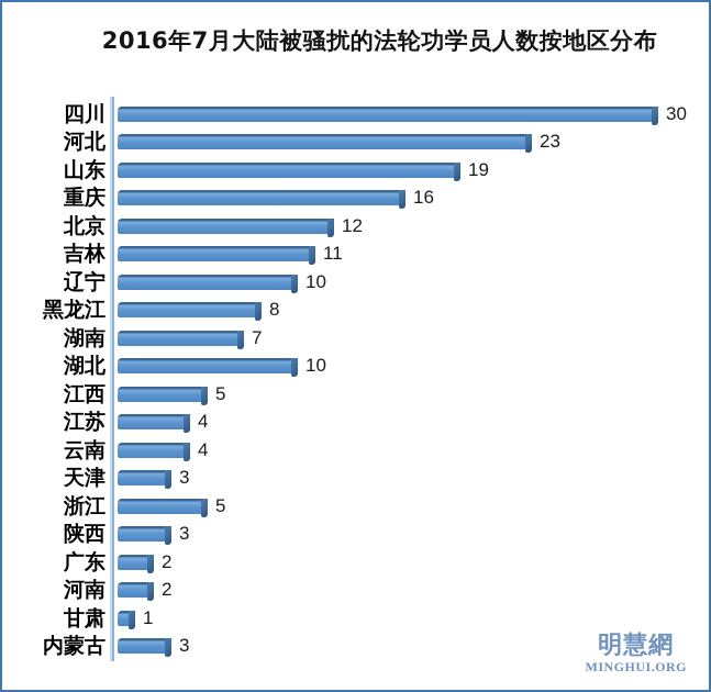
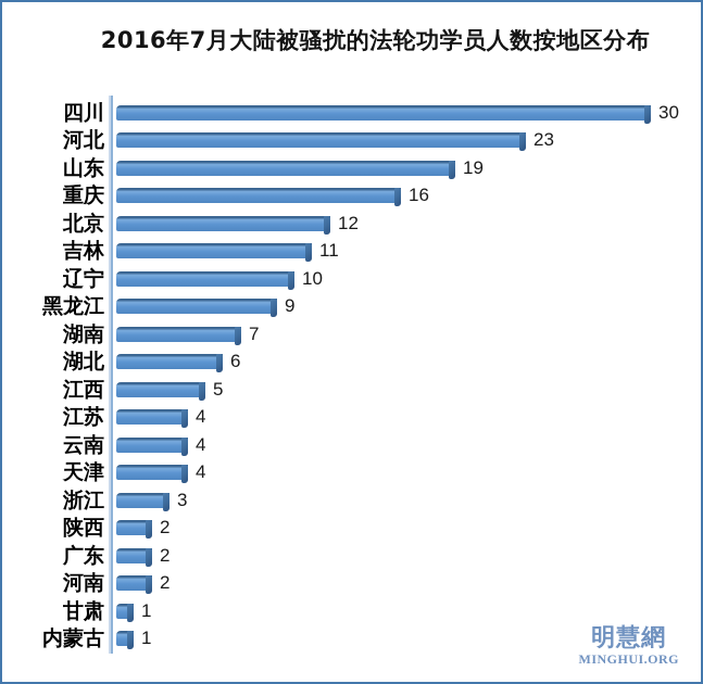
黑龙江: 8 -> 9
湖北: 10 -> 6
天津: 3 -> 4
浙江: 5 -> 3
陕西: 3 -> 2
内蒙古: 3 -> 1
